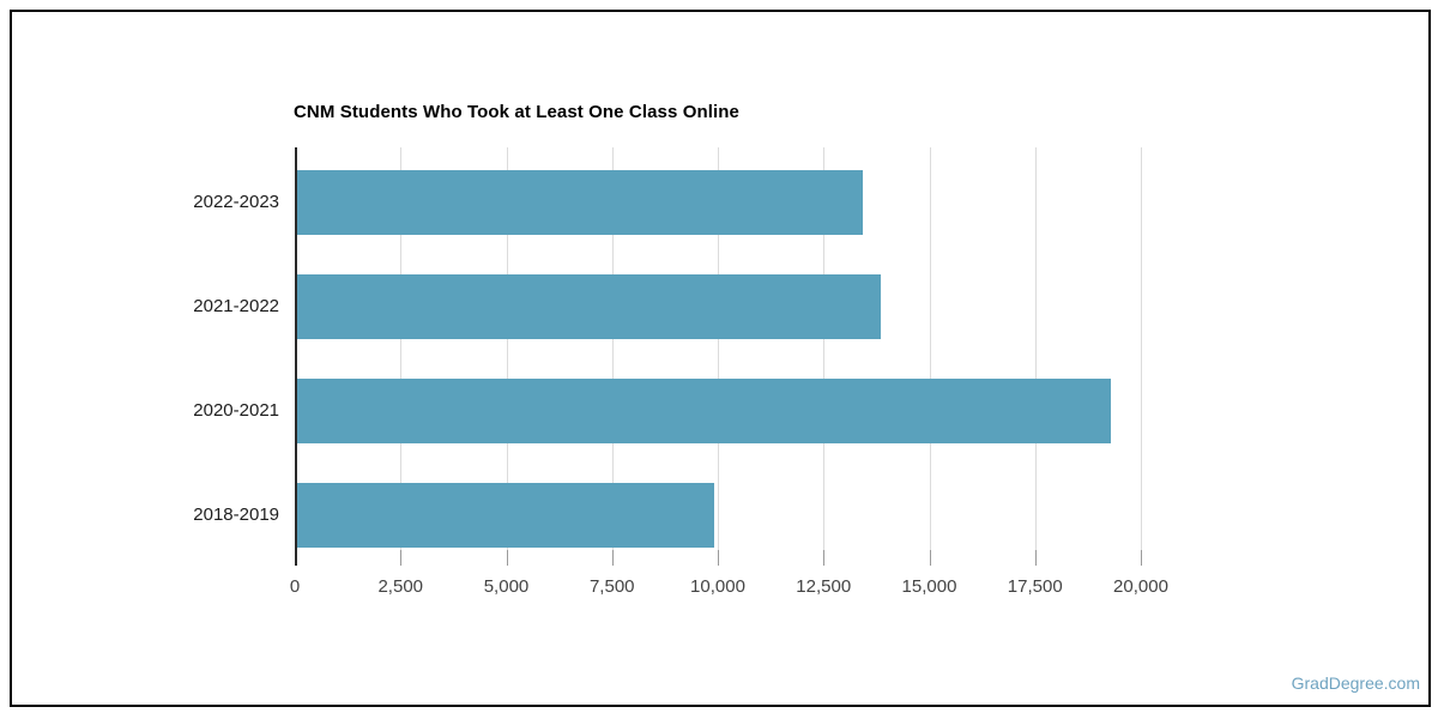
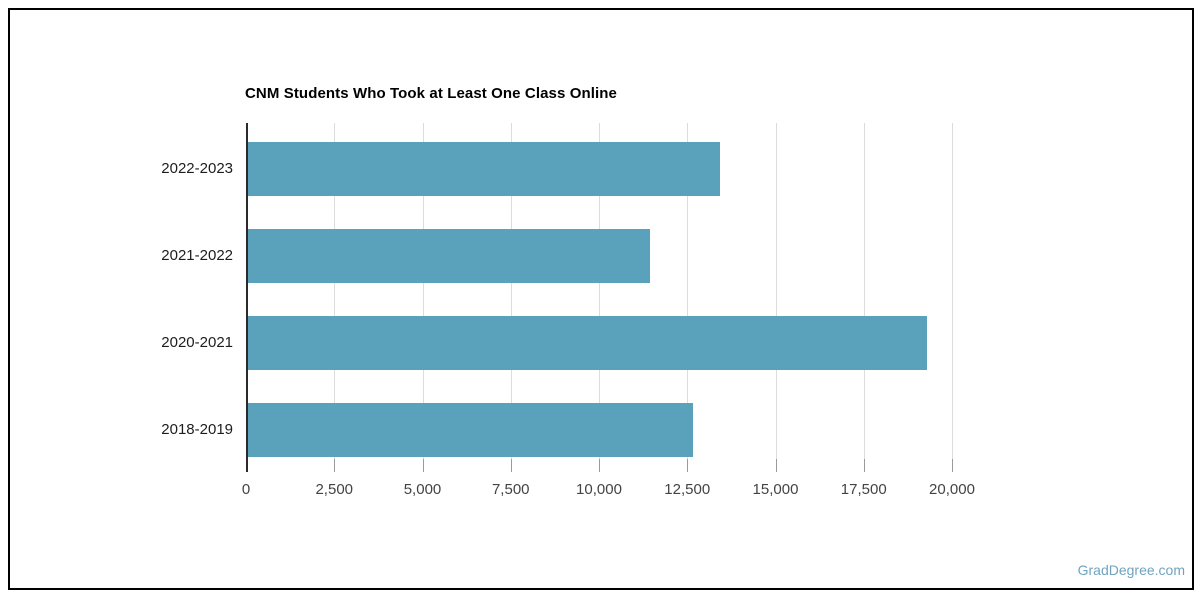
2021-2022: 13800 -> 11400
2018-2019: 9900 -> 12600
